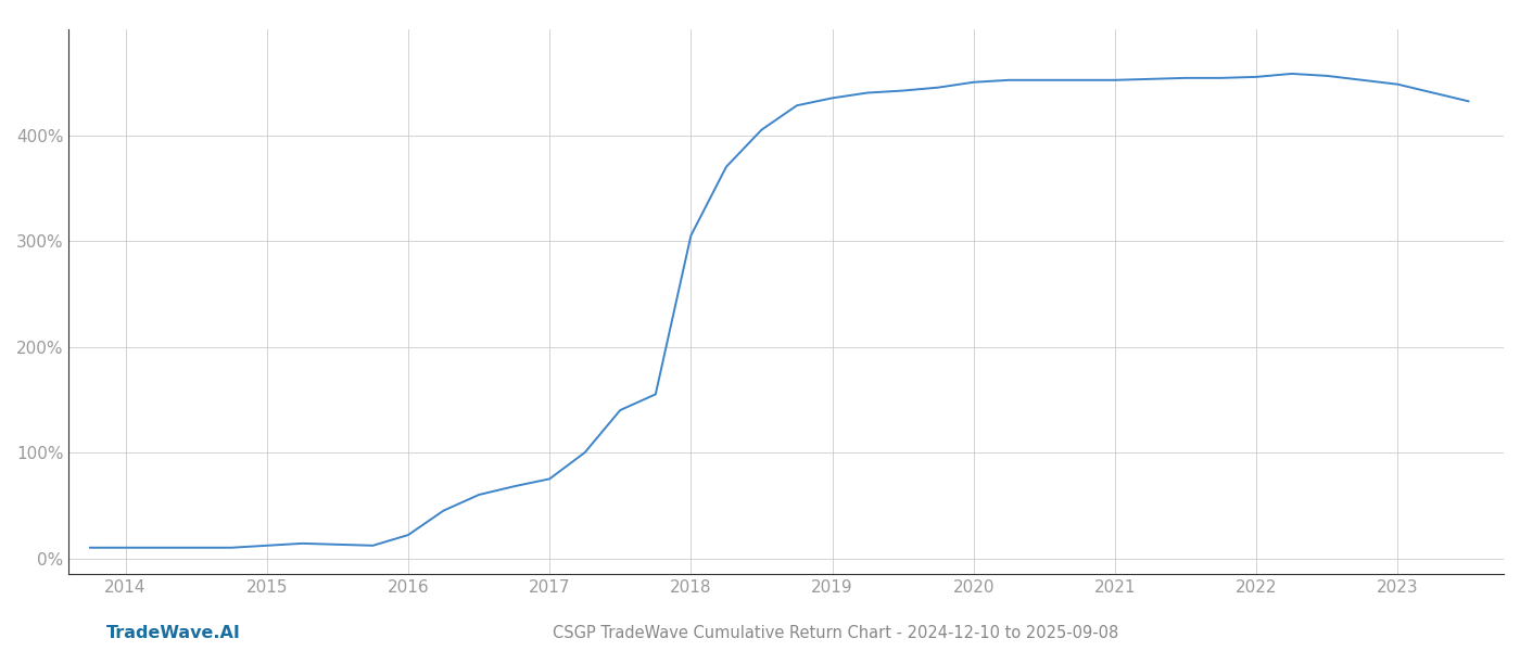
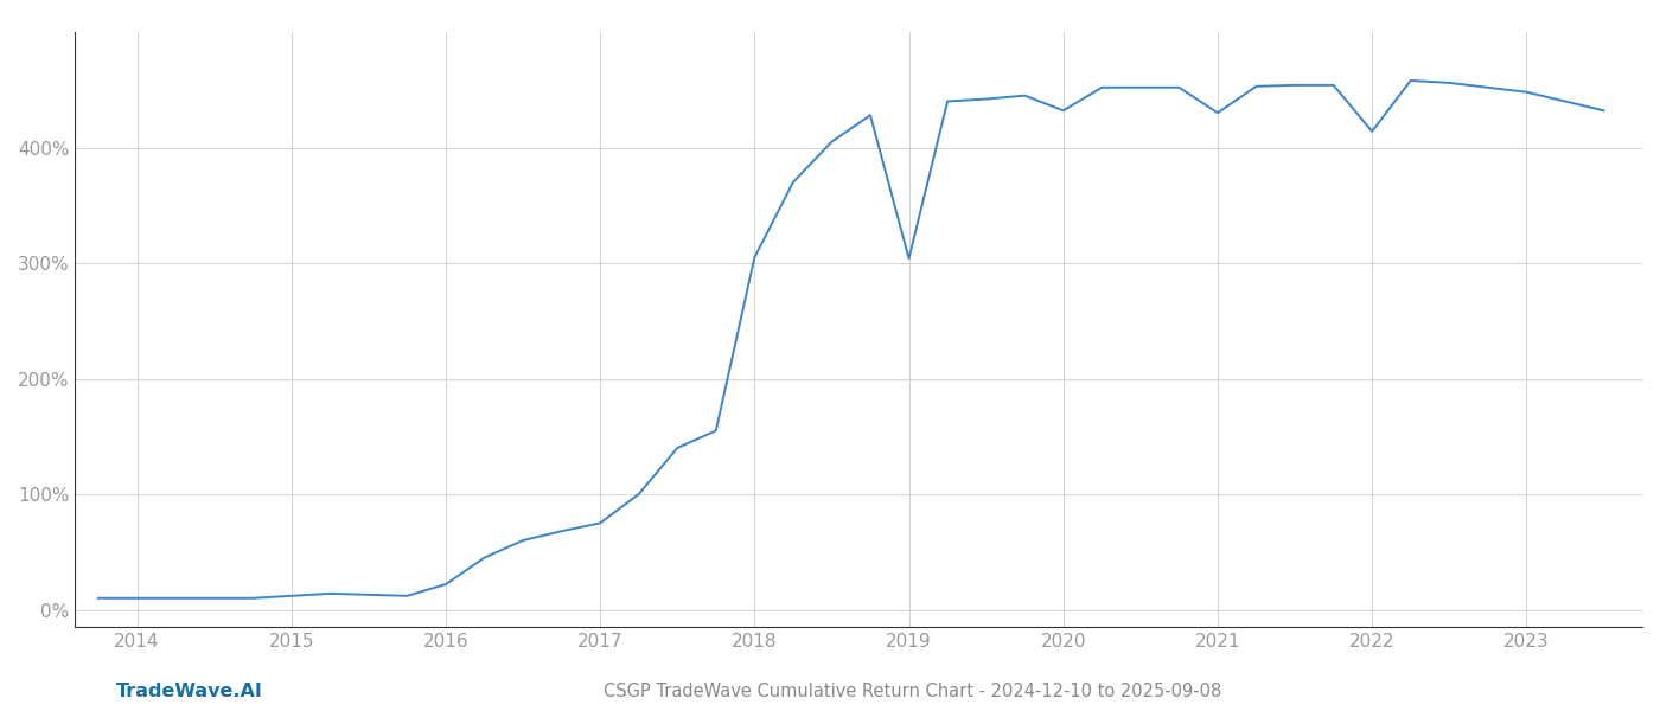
2019: 435% -> 304%
2020: 450% -> 432%
2021: 452% -> 430%
2022: 455% -> 414%
